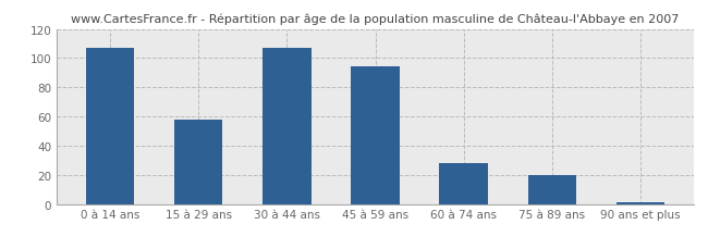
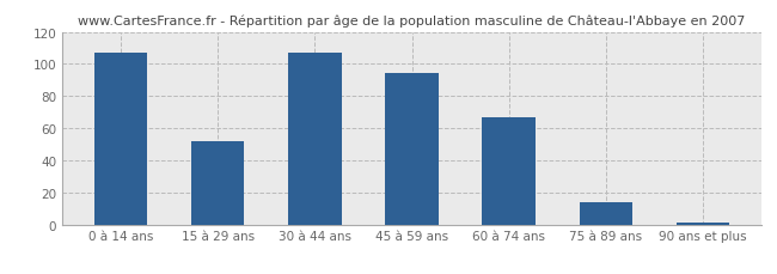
15 à 29 ans: 58 -> 52
60 à 74 ans: 28 -> 67
75 à 89 ans: 20 -> 14
